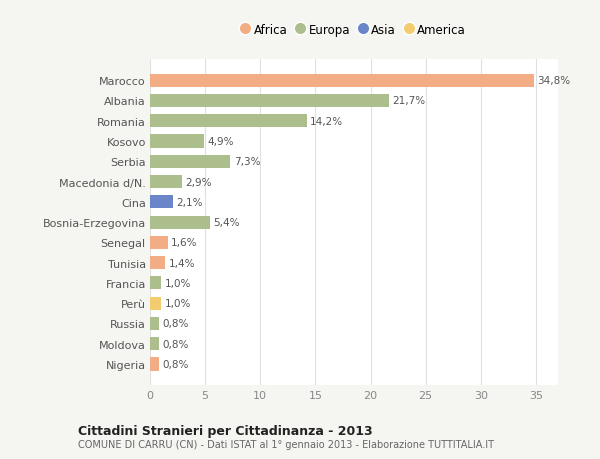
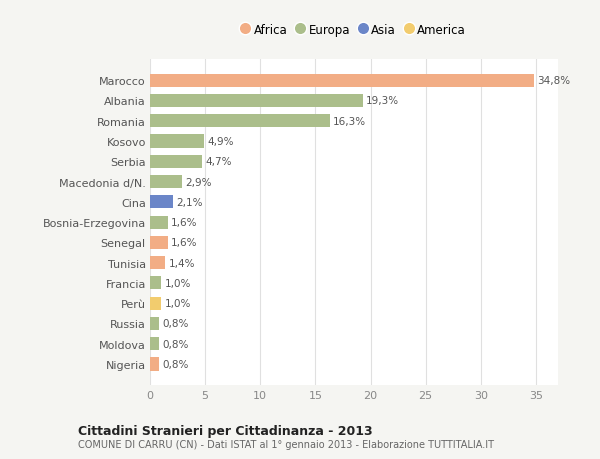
Albania: 21,7% -> 19,3%
Romania: 14,2% -> 16,3%
Serbia: 7,3% -> 4,7%
Bosnia-Erzegovina: 5,4% -> 1,6%
